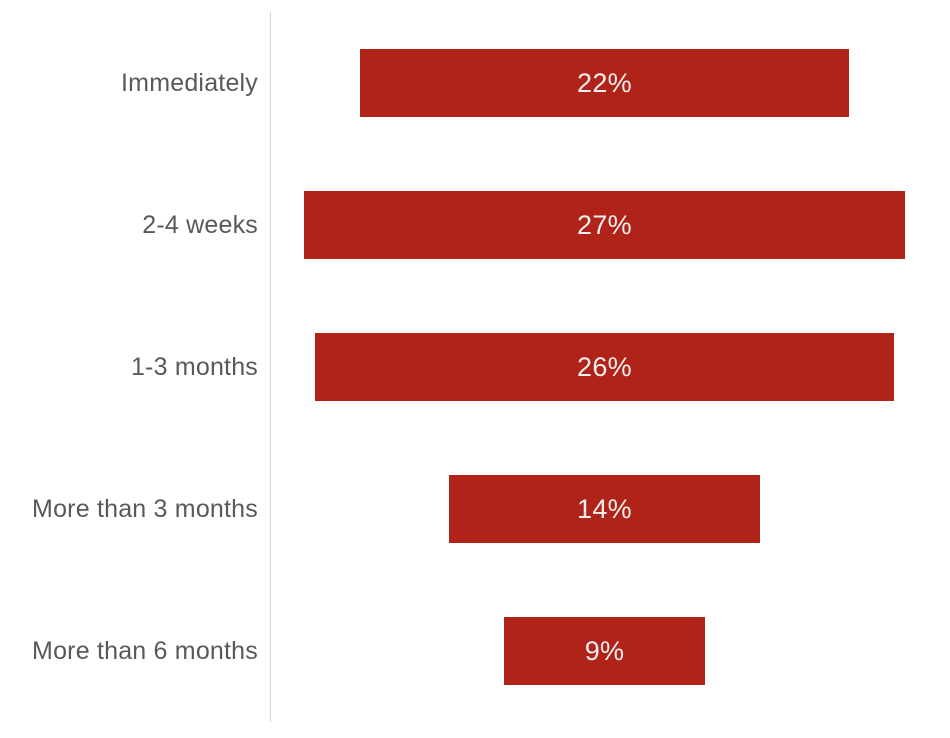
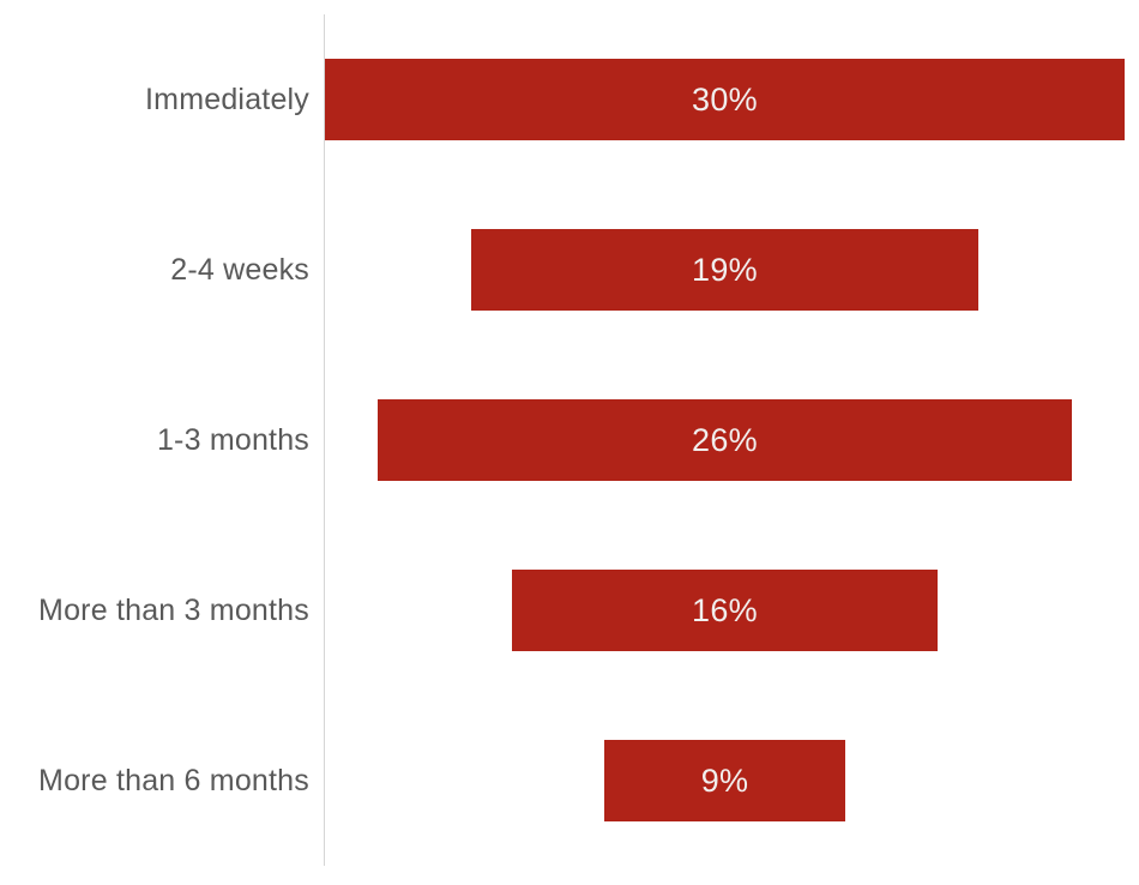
Immediately: 22% -> 30%
2-4 weeks: 27% -> 19%
More than 3 months: 14% -> 16%
